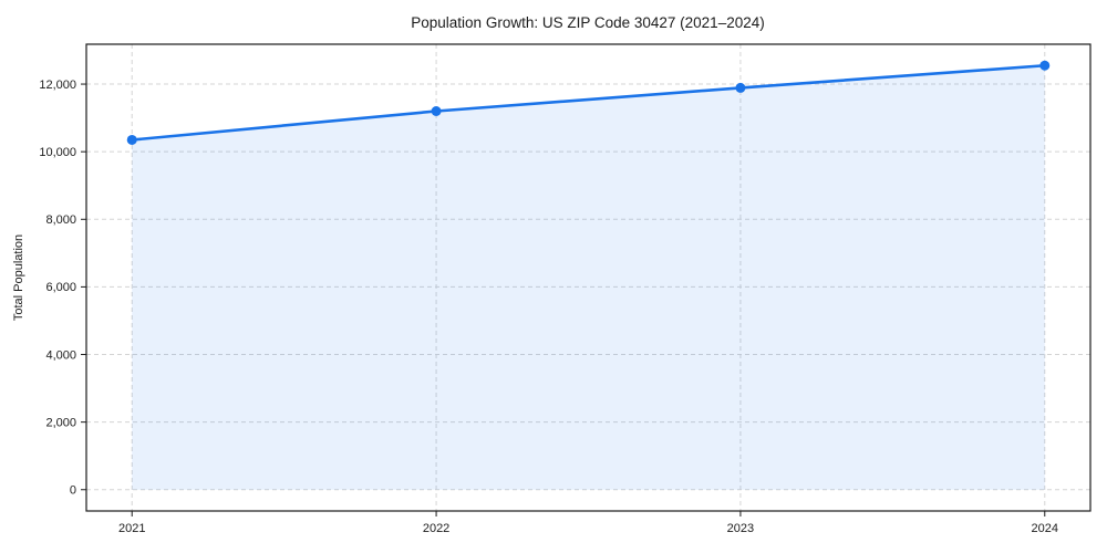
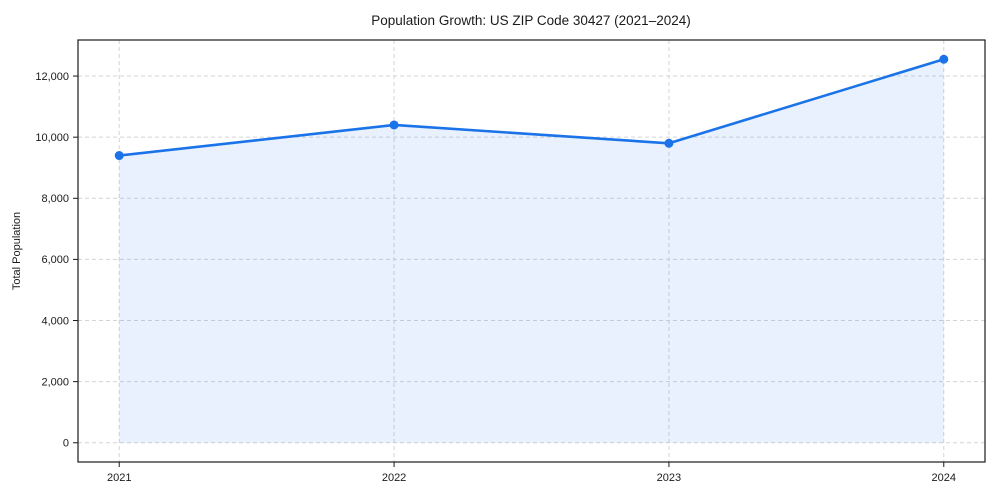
2021: 10400 -> 9400
2022: 11200 -> 10400
2023: 11900 -> 9800
